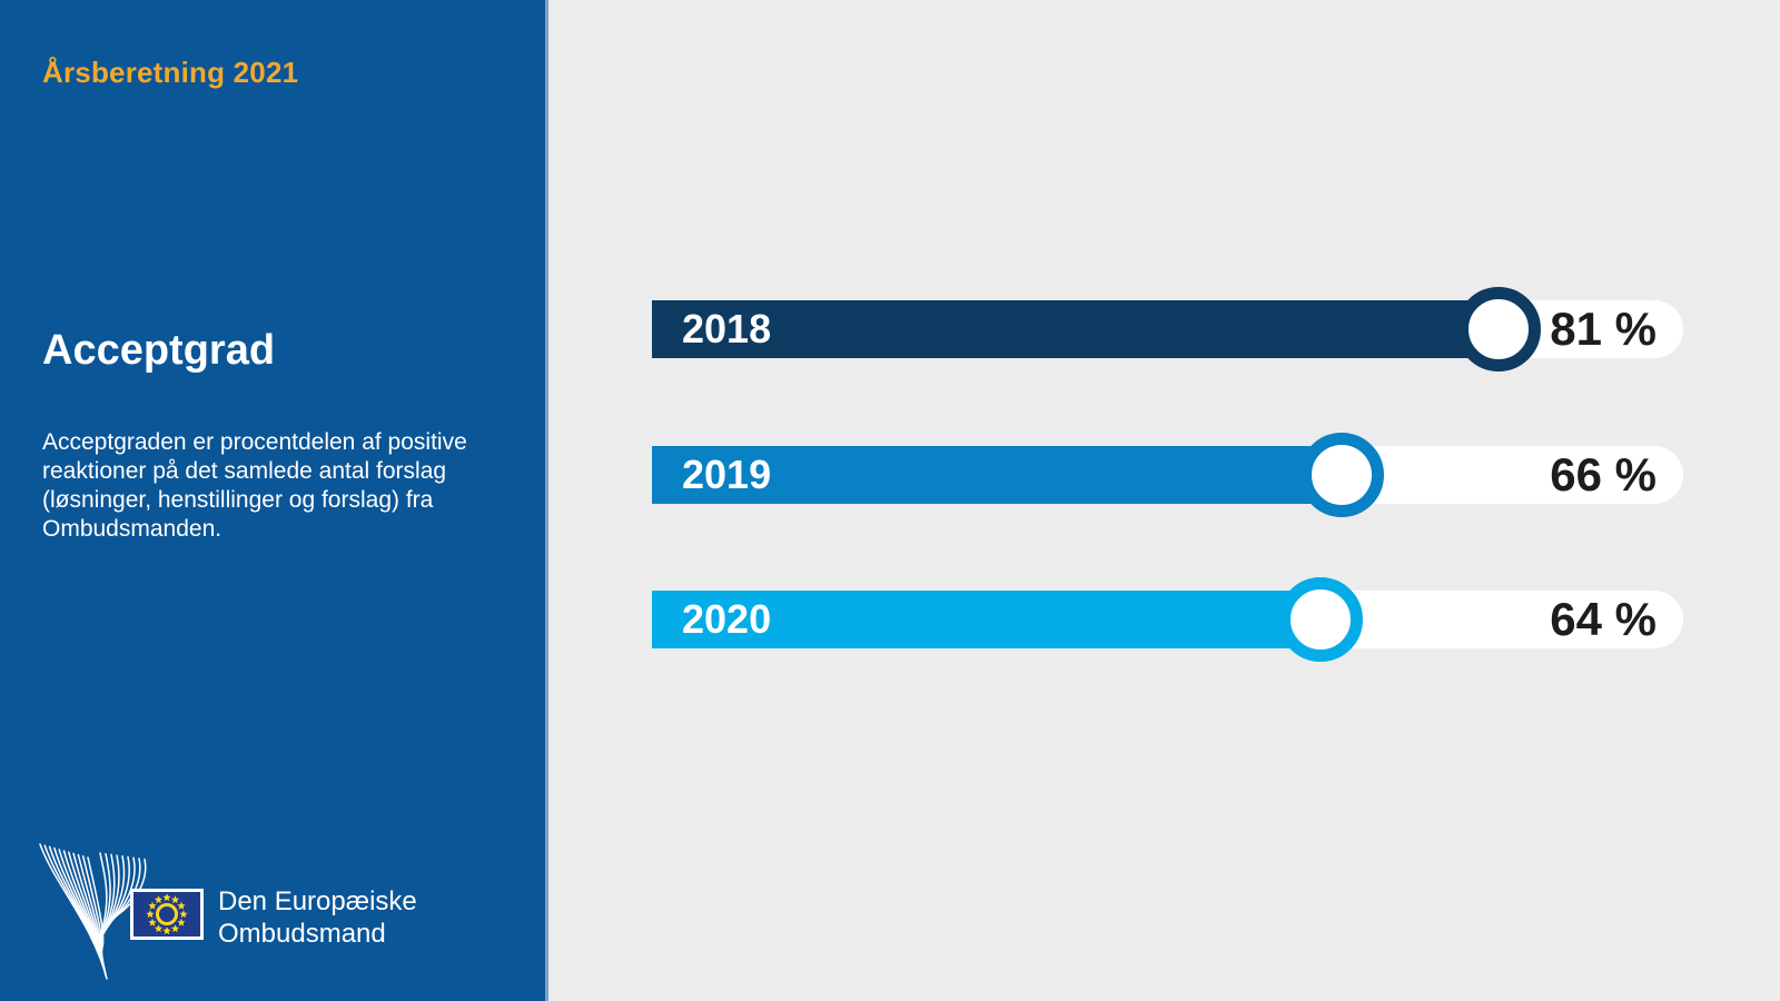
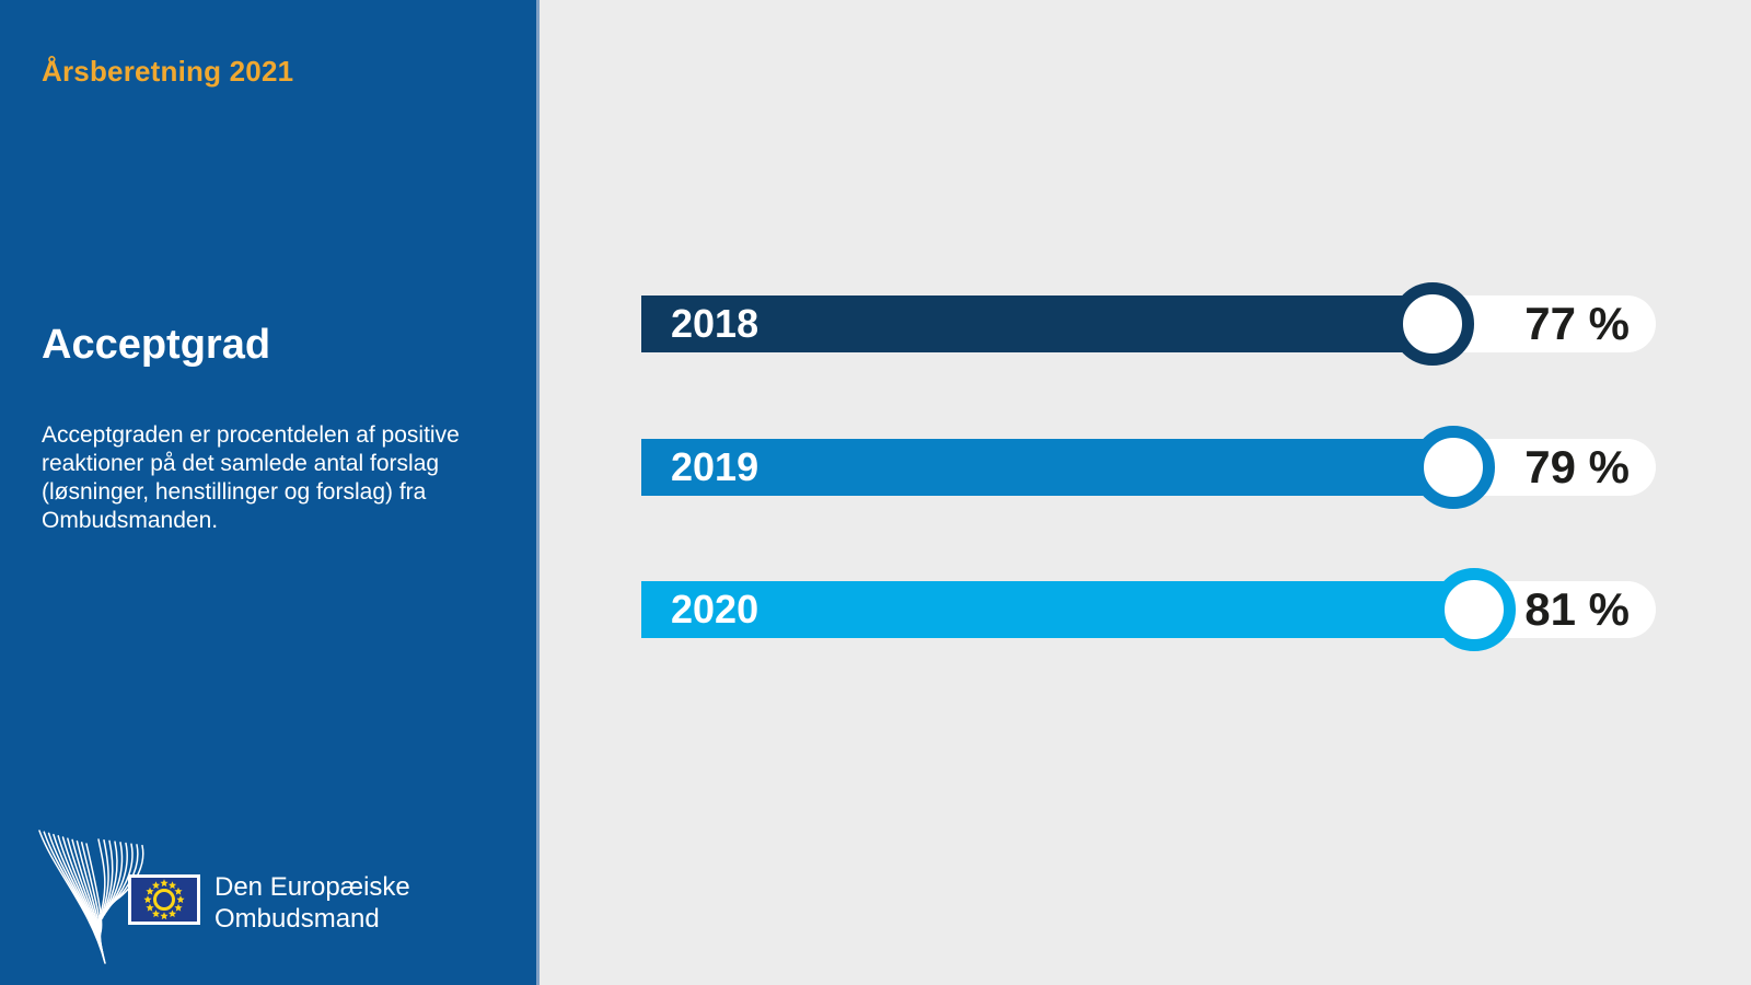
2018: 81 -> 77
2019: 66 -> 79
2020: 64 -> 81
